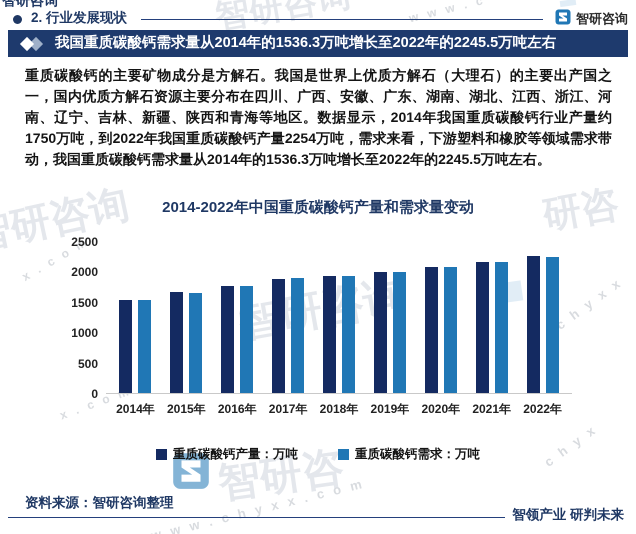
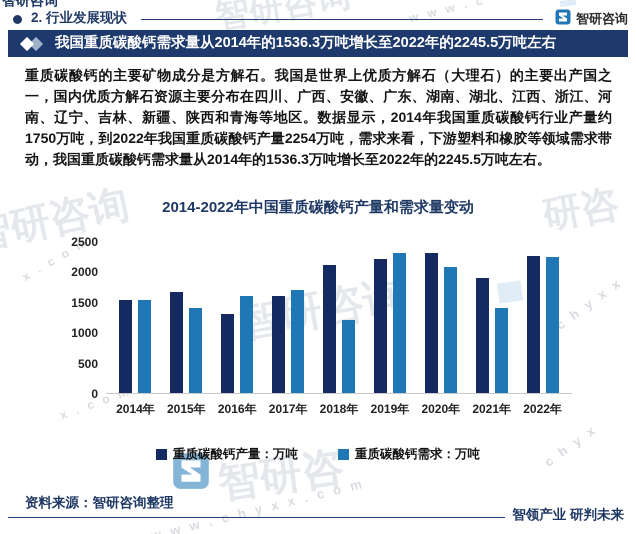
重质碳酸钙需求：万吨/2015年: 1600 -> 1400
重质碳酸钙产量：万吨/2016年: 1800 -> 1300
重质碳酸钙需求：万吨/2016年: 1800 -> 1600
重质碳酸钙产量：万吨/2017年: 1900 -> 1600
重质碳酸钙需求：万吨/2017年: 1900 -> 1700
重质碳酸钙产量：万吨/2018年: 1900 -> 2100
重质碳酸钙需求：万吨/2018年: 1900 -> 1200
重质碳酸钙产量：万吨/2019年: 2000 -> 2200
重质碳酸钙需求：万吨/2019年: 2000 -> 2300
重质碳酸钙产量：万吨/2020年: 2100 -> 2300
重质碳酸钙产量：万吨/2021年: 2200 -> 1900
重质碳酸钙需求：万吨/2021年: 2200 -> 1400
